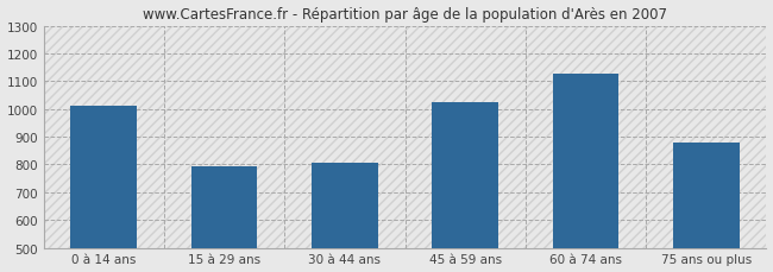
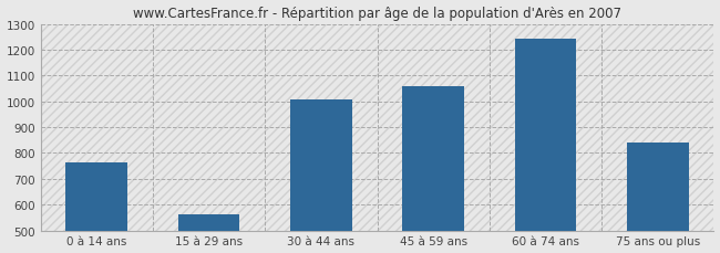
0 à 14 ans: 1010 -> 765
15 à 29 ans: 795 -> 562
30 à 44 ans: 805 -> 1007
45 à 59 ans: 1025 -> 1060
60 à 74 ans: 1125 -> 1242
75 ans ou plus: 880 -> 840
